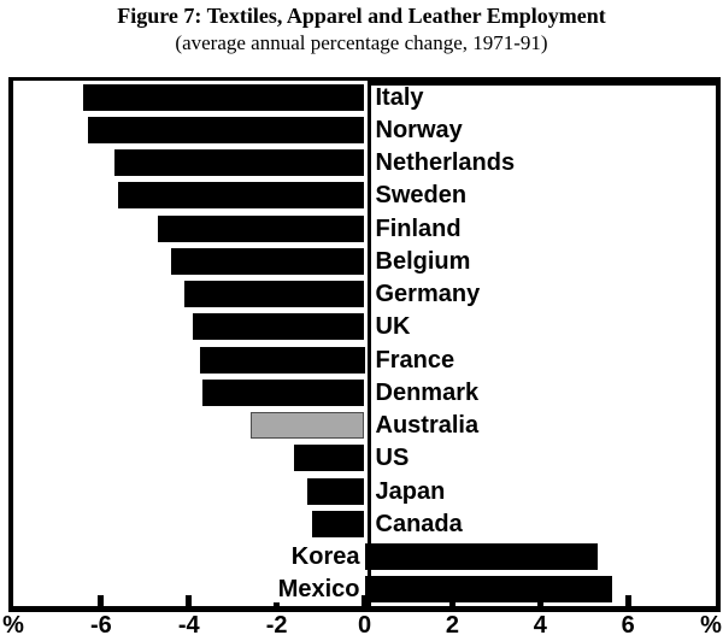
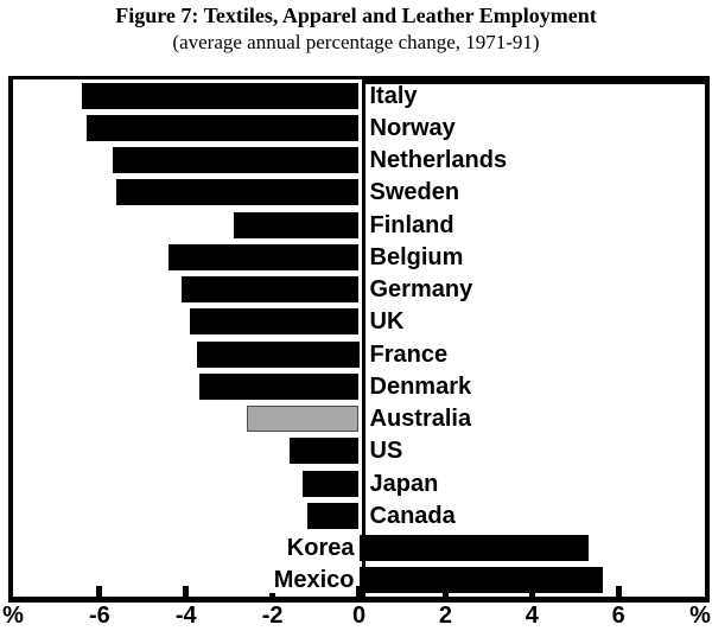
Finland: -4.7 -> -2.9
